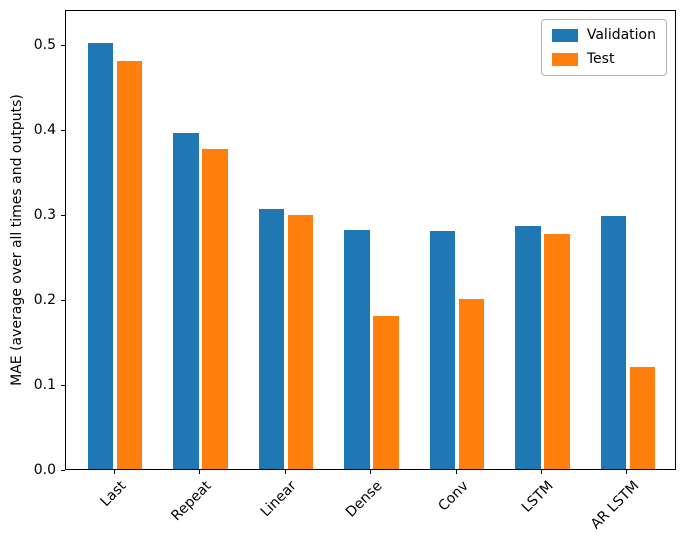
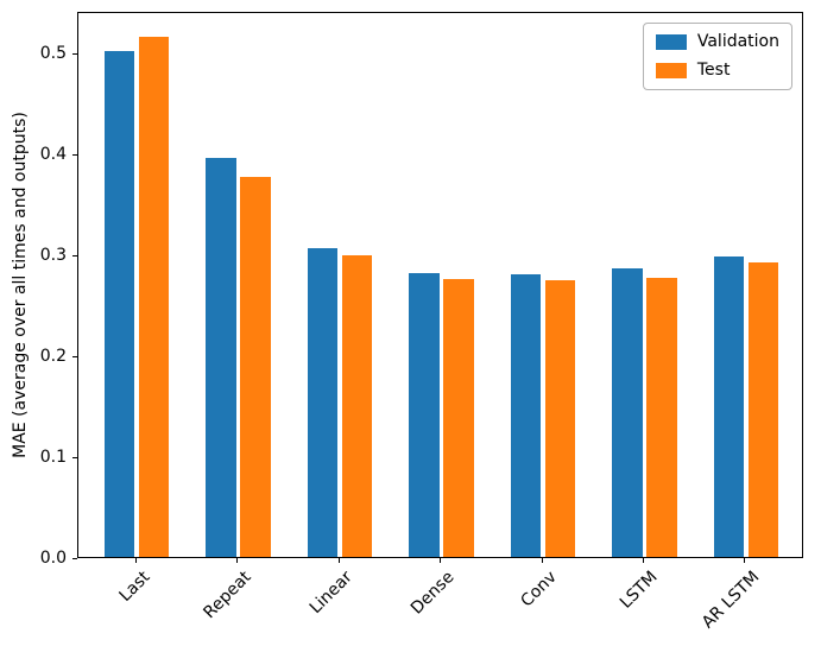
Test/Last: 0.48 -> 0.52
Test/Dense: 0.18 -> 0.28
Test/Conv: 0.20 -> 0.27
Test/AR LSTM: 0.12 -> 0.29
